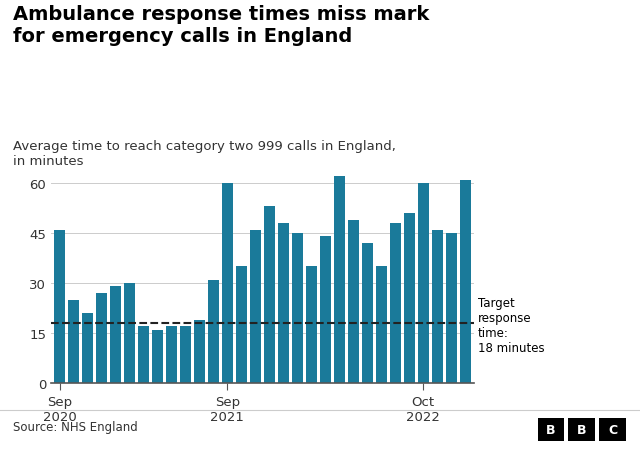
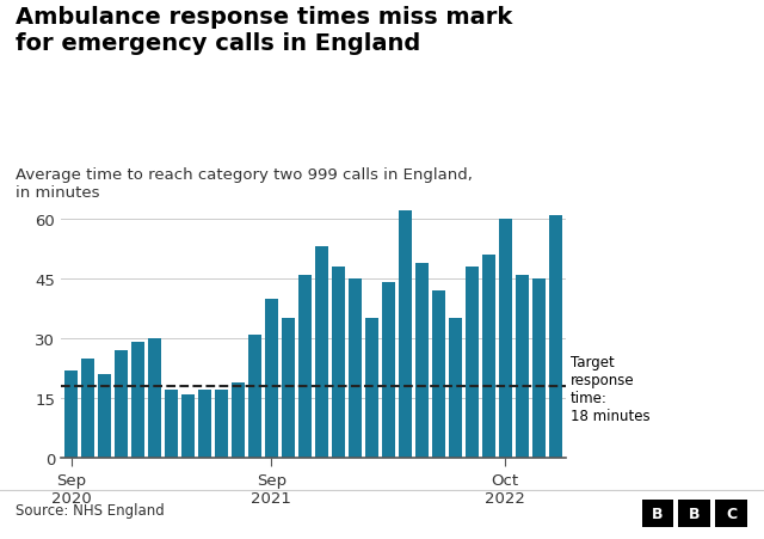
Sep 2020: 46 -> 22
Sep 2021: 60 -> 40
